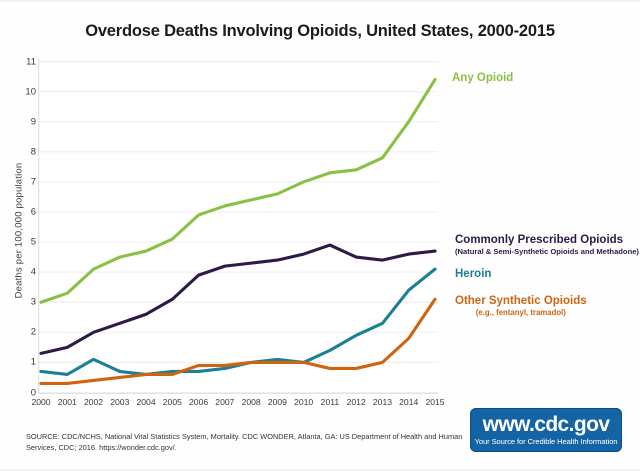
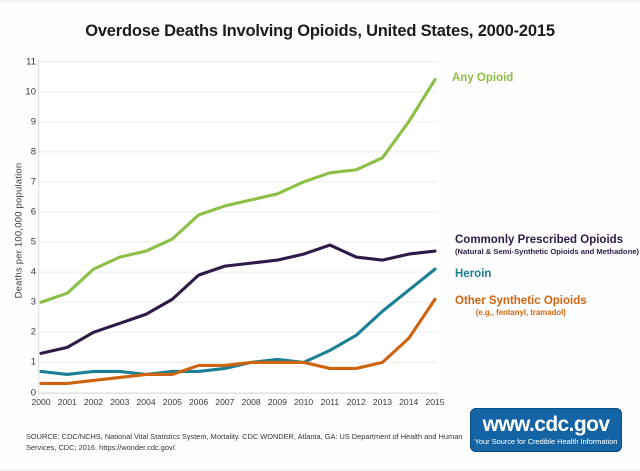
Heroin/2002: 1.1 -> 0.7
Heroin/2013: 2.3 -> 2.7
